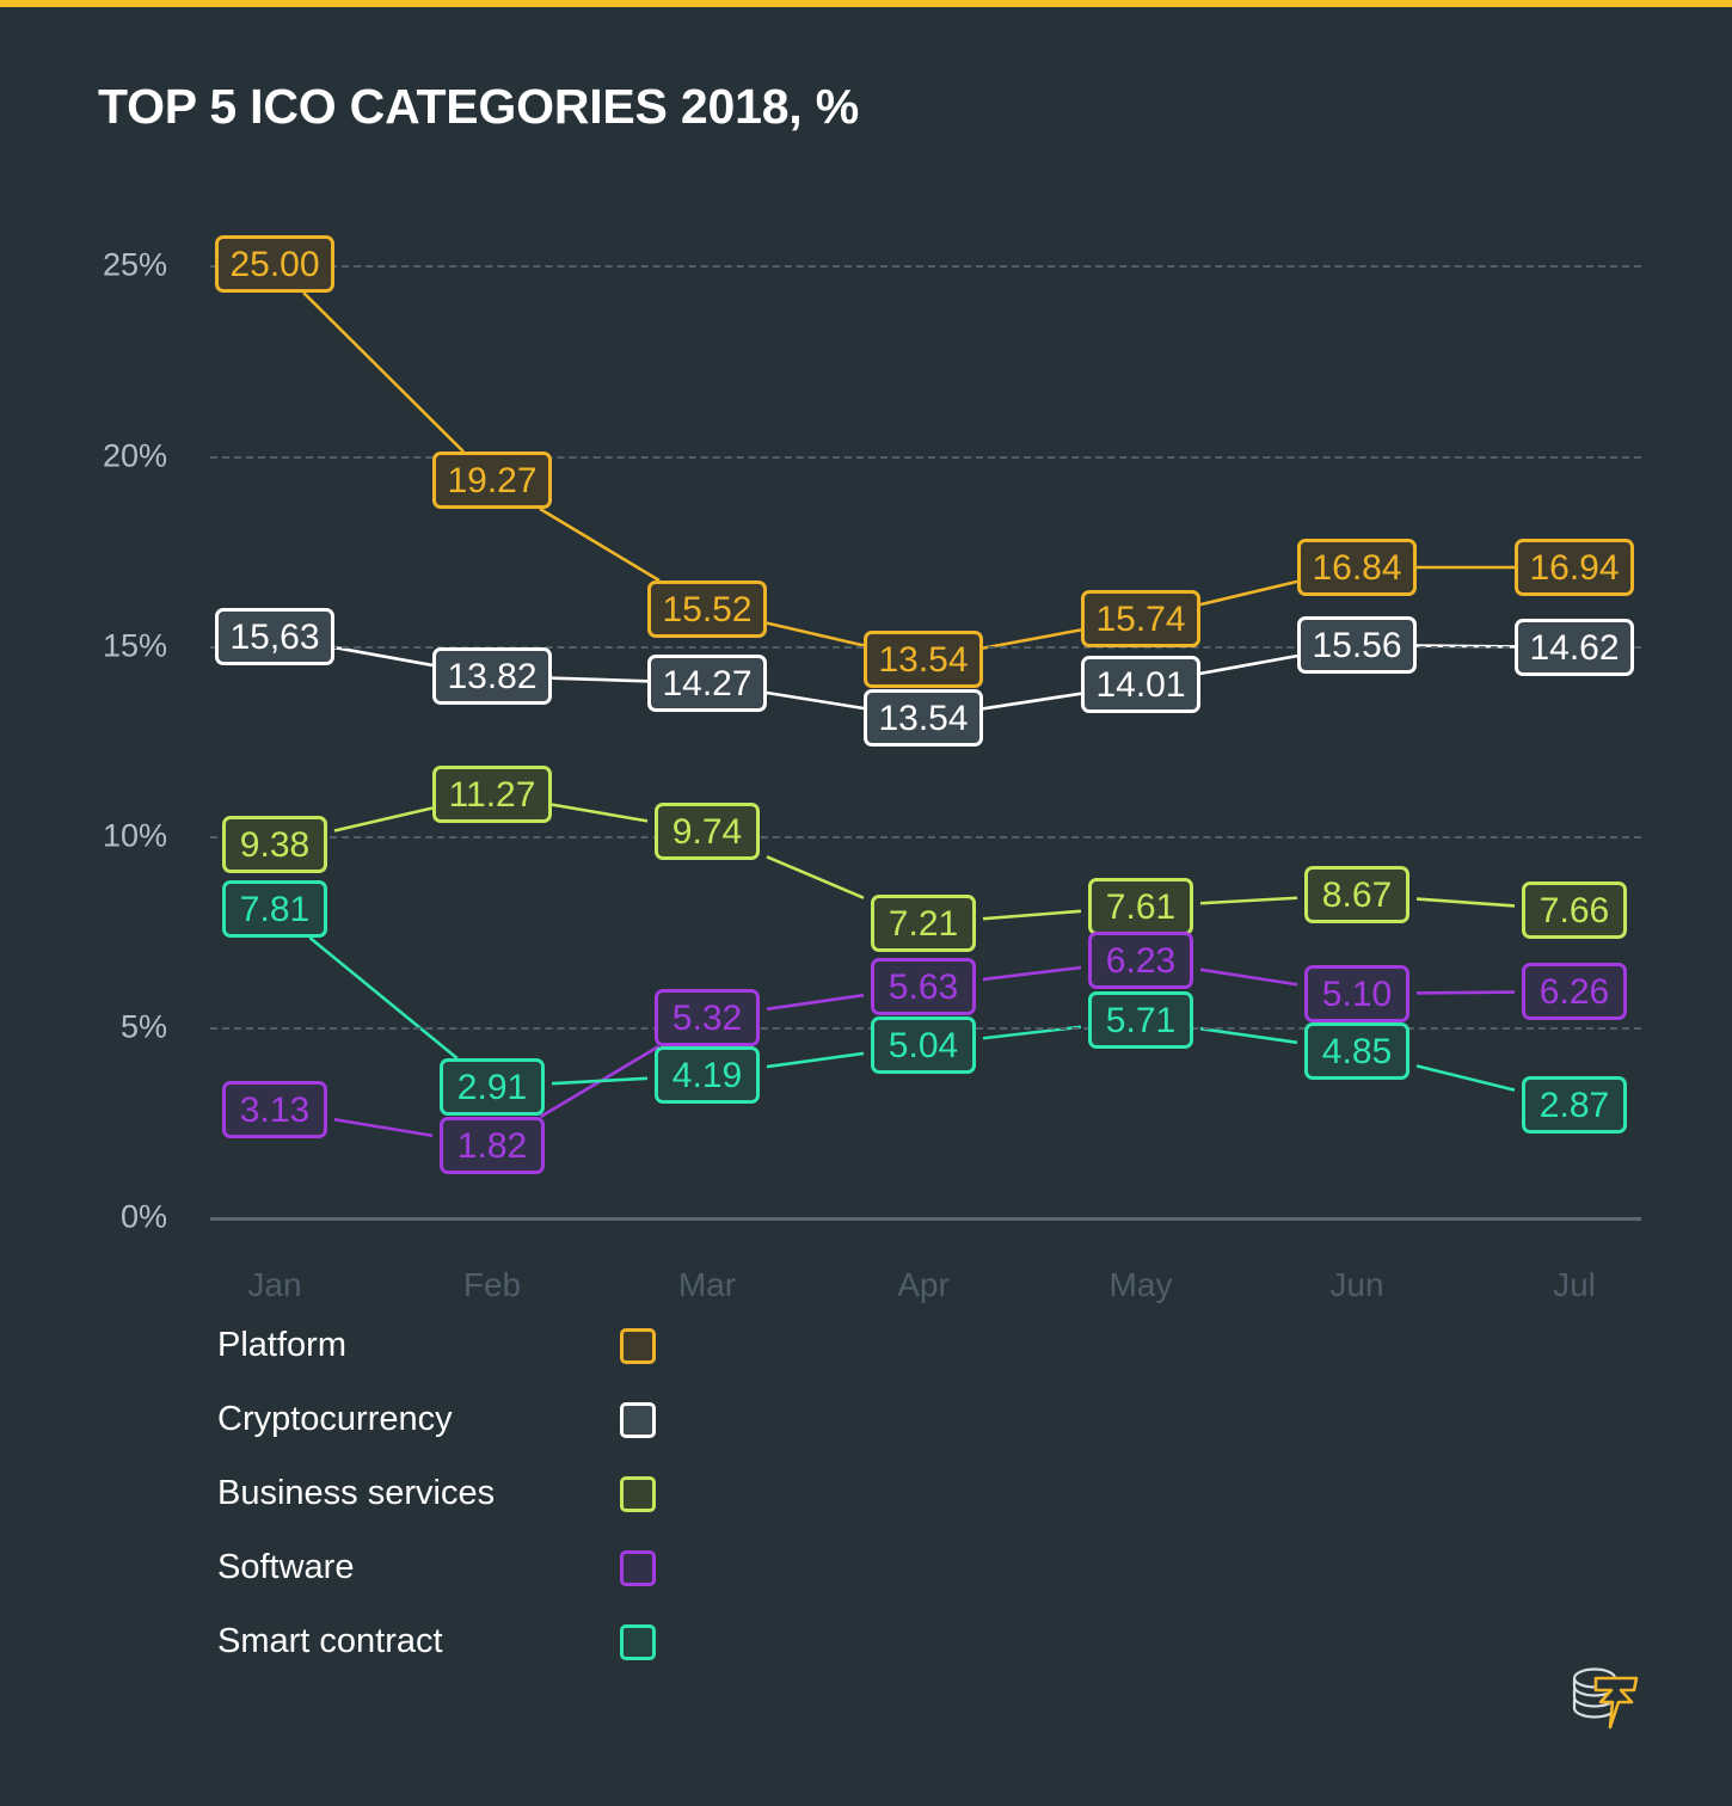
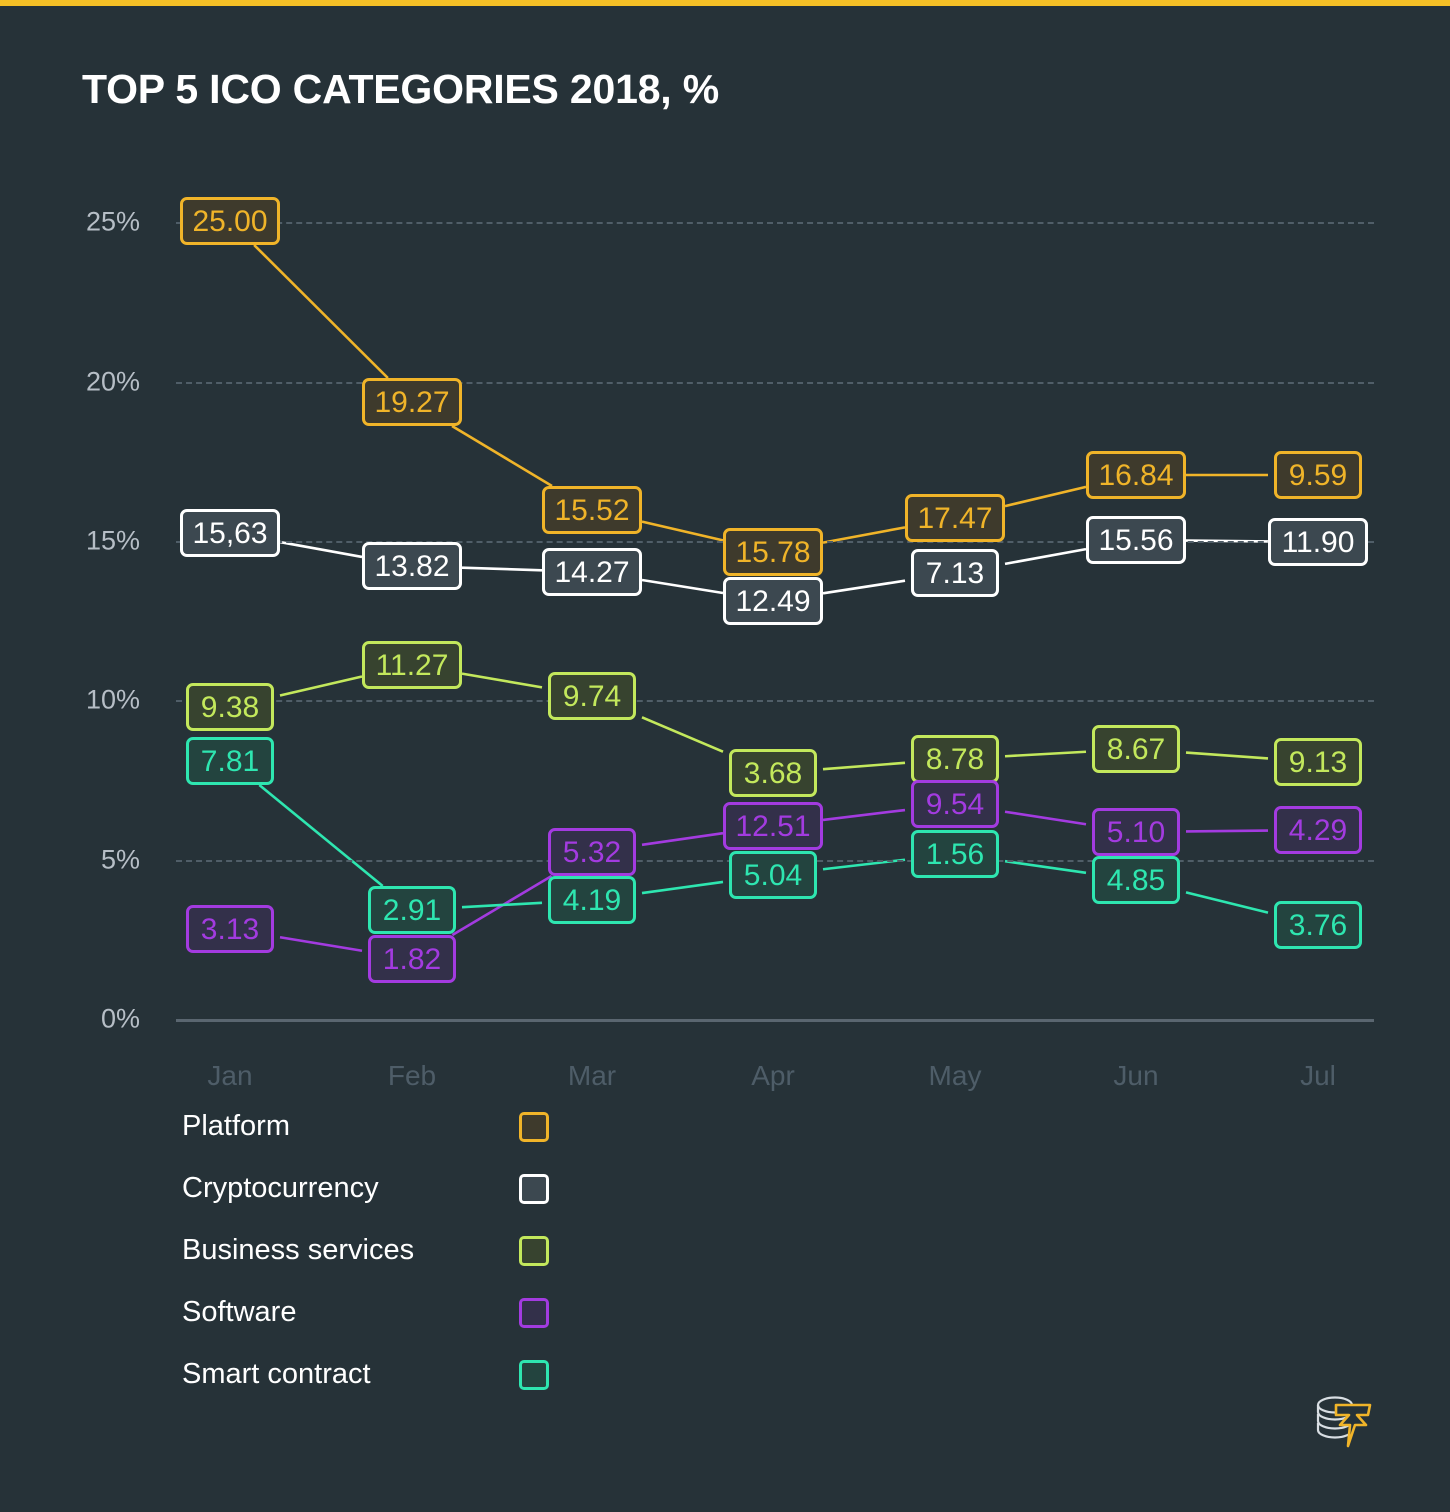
Platform/Apr: 13.54 -> 15.78
Cryptocurrency/Apr: 13.54 -> 12.49
Business services/Apr: 7.21 -> 3.68
Software/Apr: 5.63 -> 12.51
Platform/May: 15.74 -> 17.47
Cryptocurrency/May: 14.01 -> 7.13
Business services/May: 7.61 -> 8.78
Software/May: 6.23 -> 9.54
Smart contract/May: 5.71 -> 1.56
Platform/Jul: 16.94 -> 9.59
Cryptocurrency/Jul: 14.62 -> 11.90
Business services/Jul: 7.66 -> 9.13
Software/Jul: 6.26 -> 4.29
Smart contract/Jul: 2.87 -> 3.76
